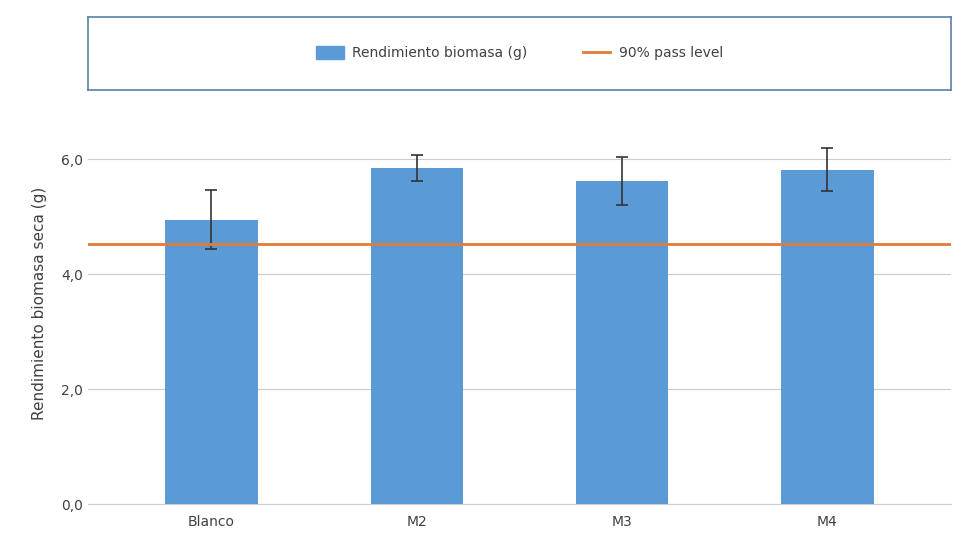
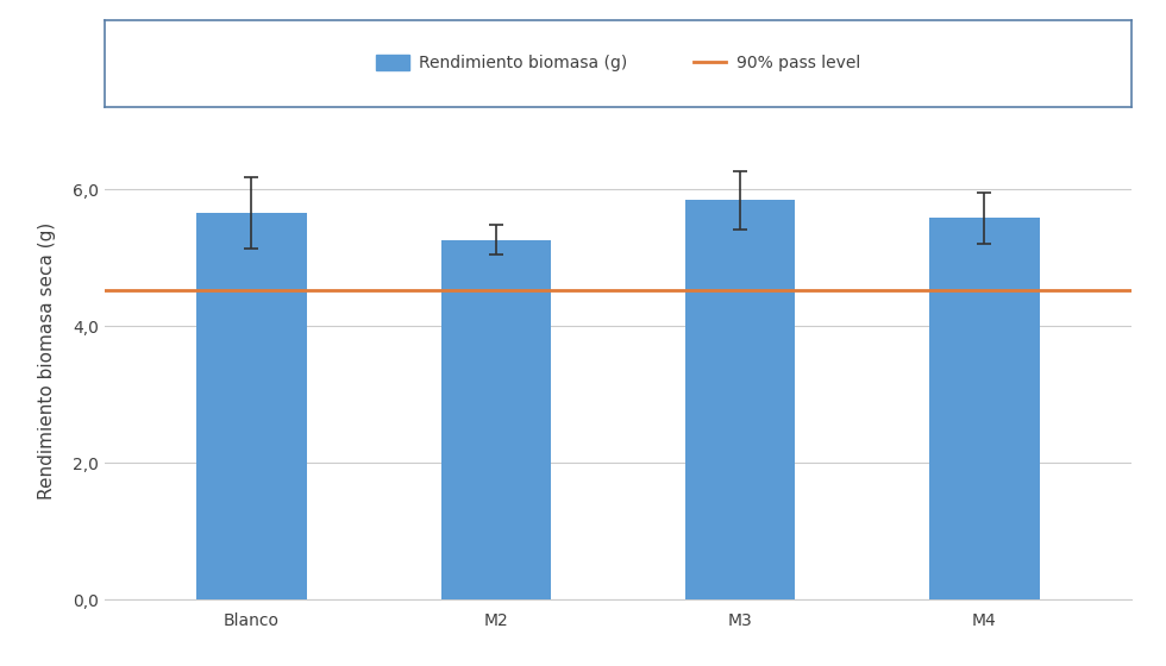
Blanco: 4,95 -> 5,66
M2: 5,85 -> 5,26
M3: 5,62 -> 5,84
M4: 5,82 -> 5,58
